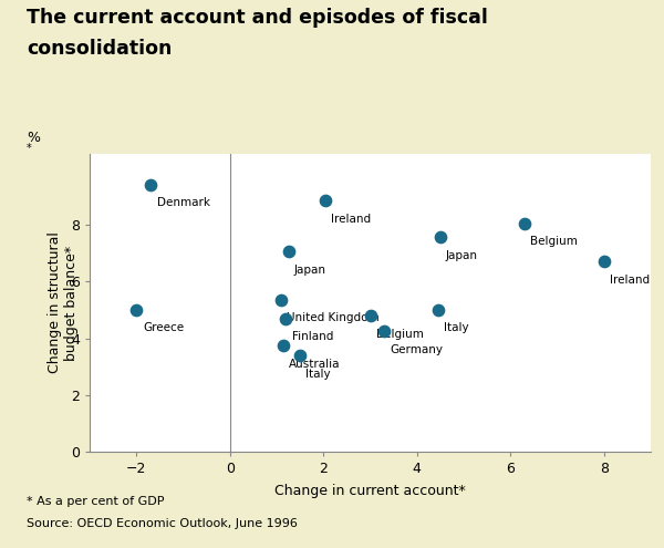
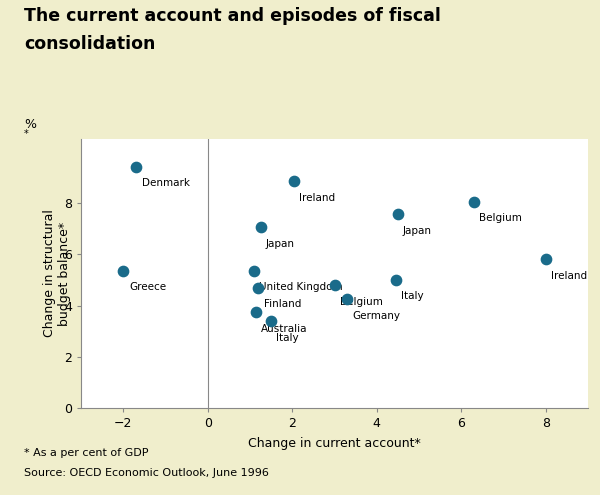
−2: 5.00 -> 5.35
8: 6.70 -> 5.80
